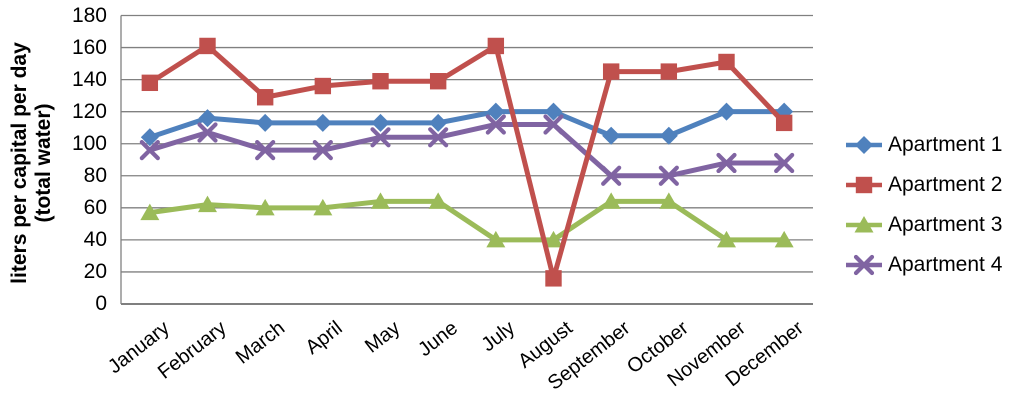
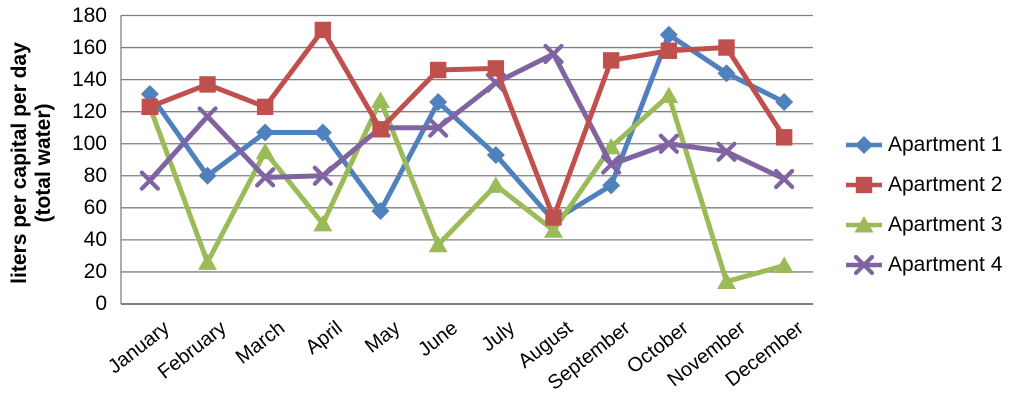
Apartment 1/January: 104 -> 131
Apartment 2/January: 138 -> 123
Apartment 3/January: 57 -> 123
Apartment 4/January: 96 -> 77
Apartment 1/February: 116 -> 80
Apartment 2/February: 161 -> 137
Apartment 3/February: 62 -> 26
Apartment 4/February: 107 -> 117
Apartment 1/March: 113 -> 107
Apartment 2/March: 129 -> 123
Apartment 3/March: 60 -> 95
Apartment 4/March: 96 -> 79
Apartment 1/April: 113 -> 107
Apartment 2/April: 136 -> 171
Apartment 3/April: 60 -> 50
Apartment 4/April: 96 -> 80
Apartment 1/May: 113 -> 58
Apartment 2/May: 139 -> 109
Apartment 3/May: 64 -> 127
Apartment 4/May: 104 -> 110
Apartment 1/June: 113 -> 126
Apartment 2/June: 139 -> 146
Apartment 3/June: 64 -> 37
Apartment 4/June: 104 -> 110
Apartment 1/July: 120 -> 93
Apartment 2/July: 161 -> 147
Apartment 3/July: 40 -> 74
Apartment 4/July: 112 -> 138
Apartment 1/August: 120 -> 52
Apartment 2/August: 16 -> 54
Apartment 3/August: 40 -> 46
Apartment 4/August: 112 -> 156
Apartment 1/September: 105 -> 74
Apartment 2/September: 145 -> 152
Apartment 3/September: 64 -> 98
Apartment 4/September: 80 -> 87
Apartment 1/October: 105 -> 168
Apartment 2/October: 145 -> 158
Apartment 3/October: 64 -> 130
Apartment 4/October: 80 -> 100
Apartment 1/November: 120 -> 144
Apartment 2/November: 151 -> 160
Apartment 3/November: 40 -> 14
Apartment 4/November: 88 -> 95
Apartment 1/December: 120 -> 126
Apartment 2/December: 113 -> 104
Apartment 3/December: 40 -> 24
Apartment 4/December: 88 -> 78
